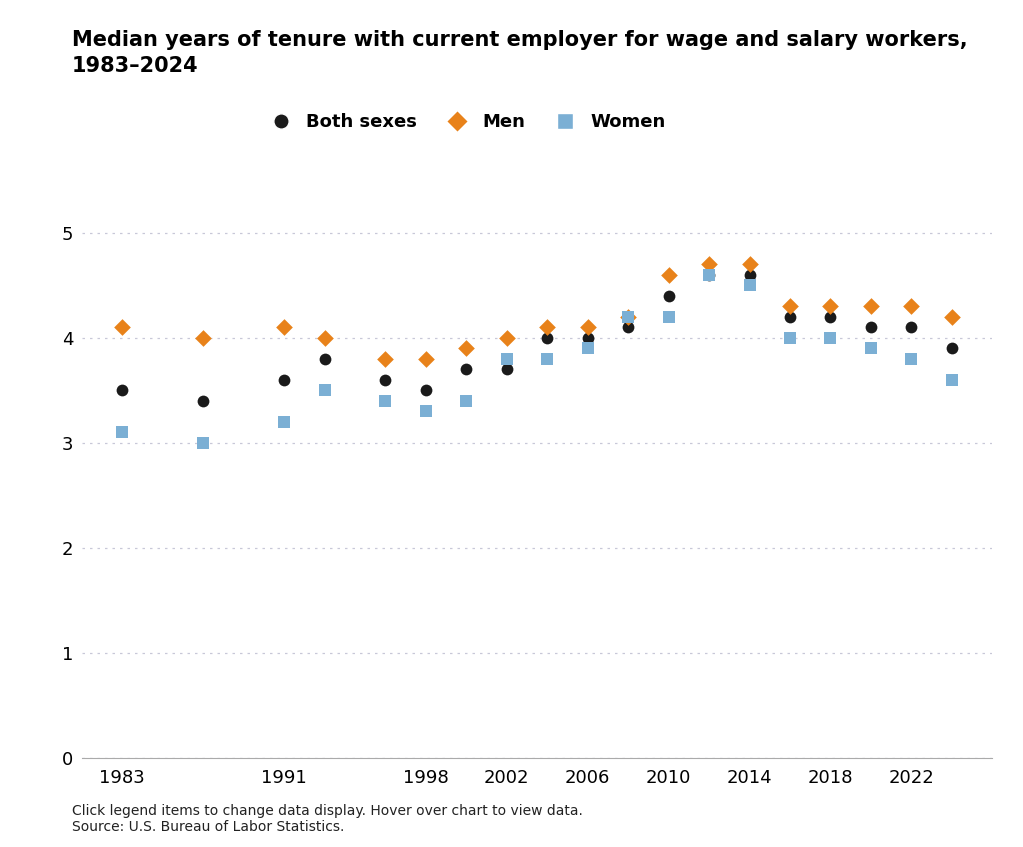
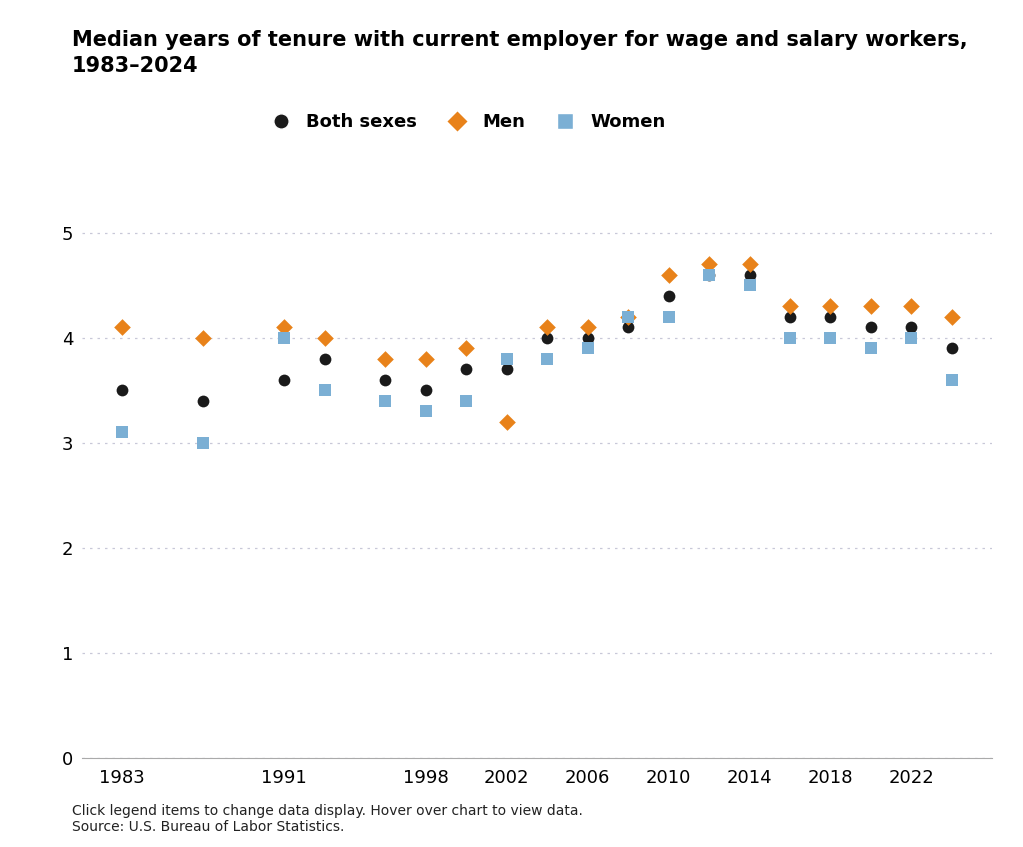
Women/1991: 3.2 -> 4.0
Men/2002: 4.0 -> 3.2
Women/2022: 3.8 -> 4.0
